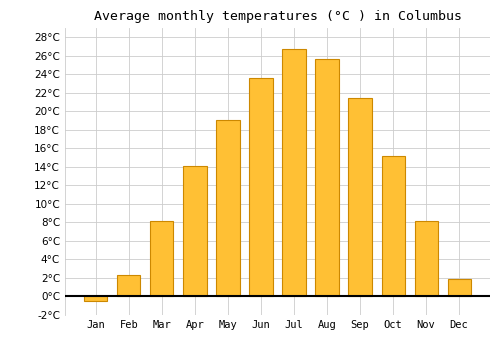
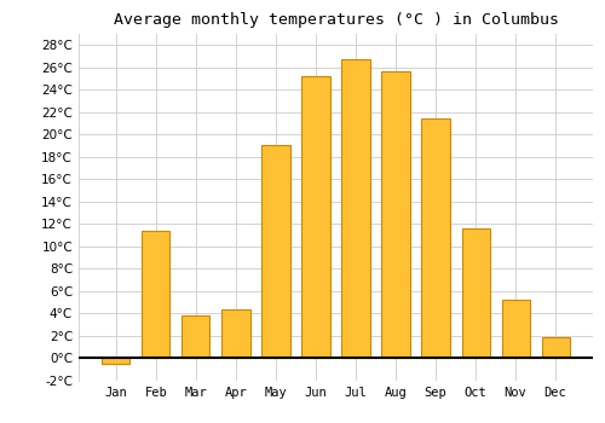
Feb: 2.3°C -> 11.4°C
Mar: 8.2°C -> 3.8°C
Apr: 14.1°C -> 4.4°C
Jun: 23.6°C -> 25.2°C
Oct: 15.2°C -> 11.6°C
Nov: 8.2°C -> 5.2°C
